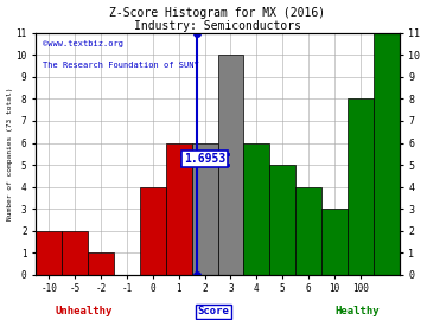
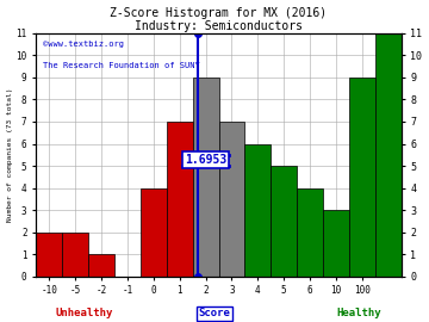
1: 6 -> 7
2: 6 -> 9
3: 10 -> 7
100: 8 -> 9
